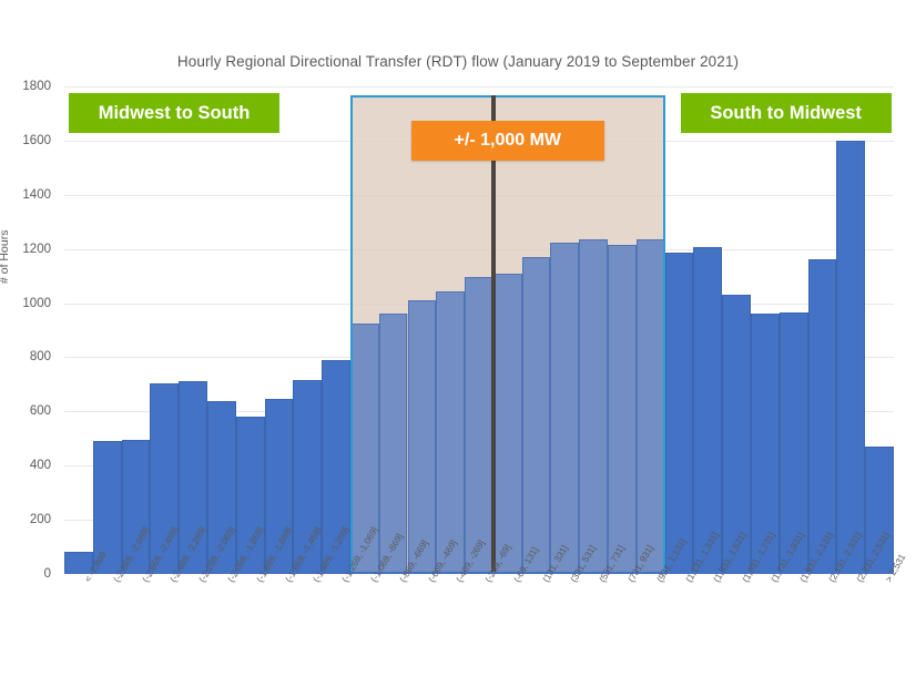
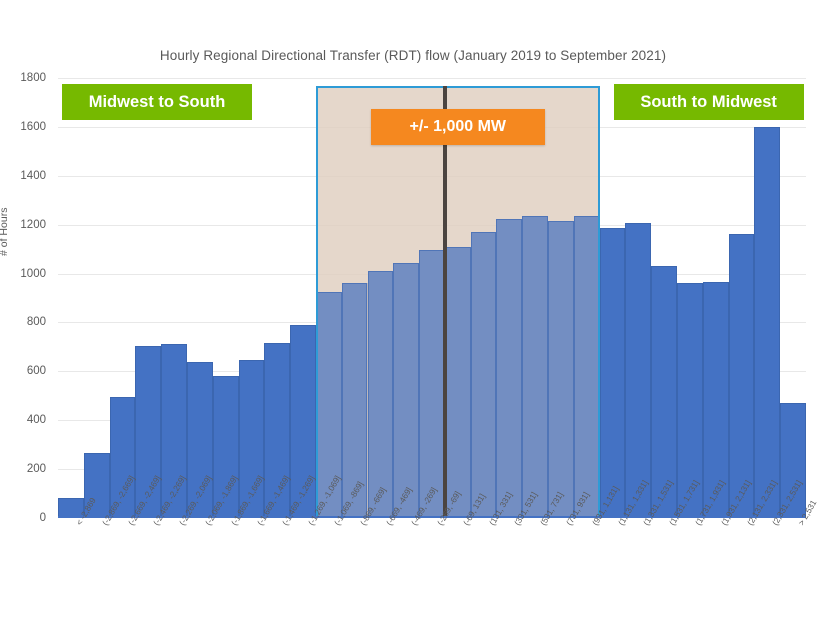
(-2,869, -2,669]: 490 -> 260
